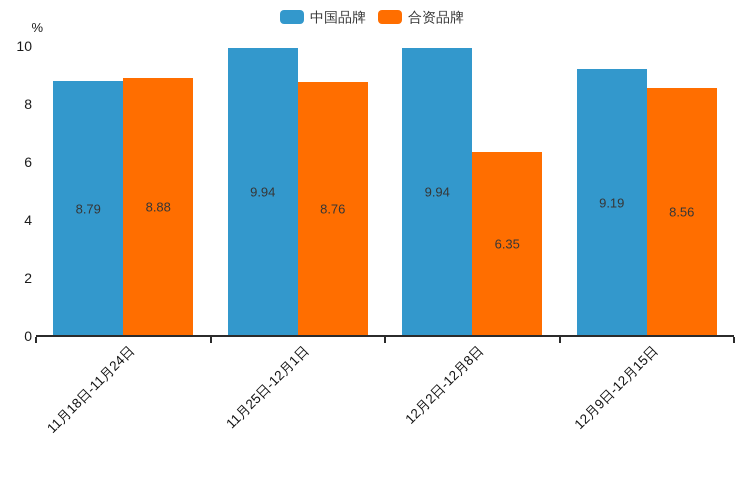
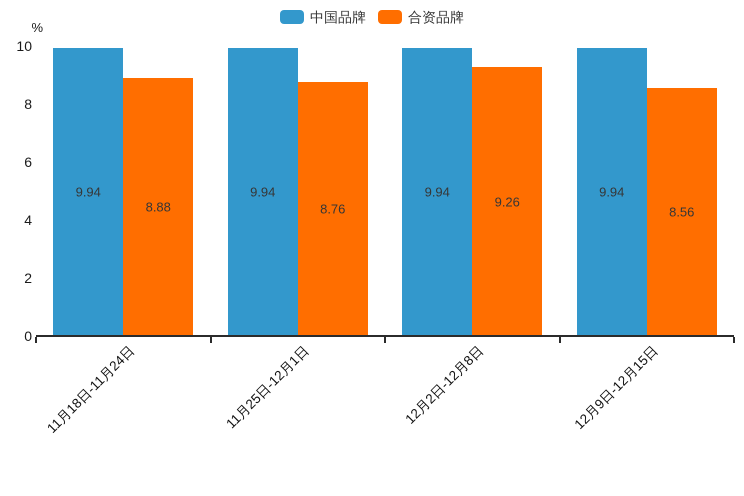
中国品牌/11月18日-11月24日: 8.79 -> 9.94
合资品牌/12月2日-12月8日: 6.35 -> 9.26
中国品牌/12月9日-12月15日: 9.19 -> 9.94
